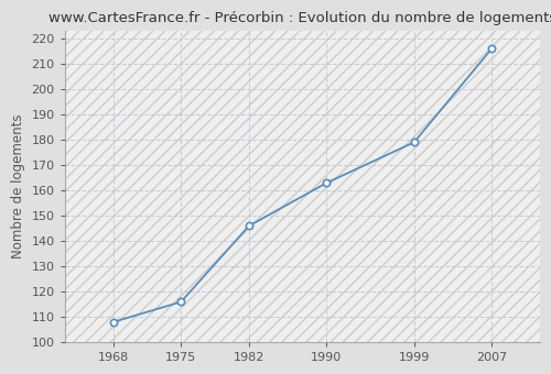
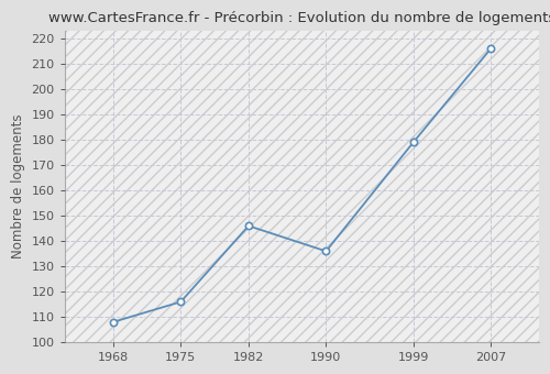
1990: 163 -> 136
